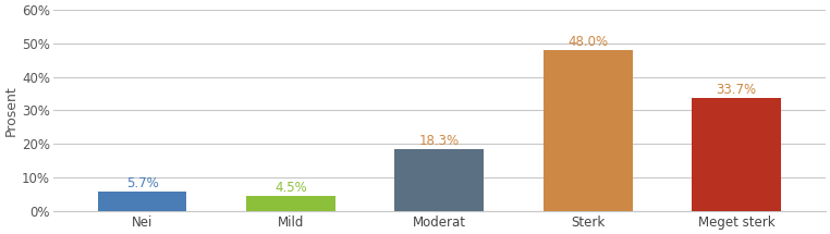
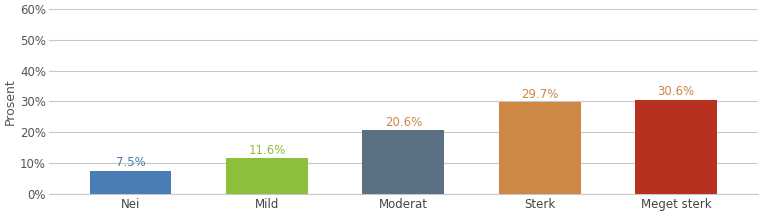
Nei: 5.7% -> 7.5%
Mild: 4.5% -> 11.6%
Moderat: 18.3% -> 20.6%
Sterk: 48.0% -> 29.7%
Meget sterk: 33.7% -> 30.6%
